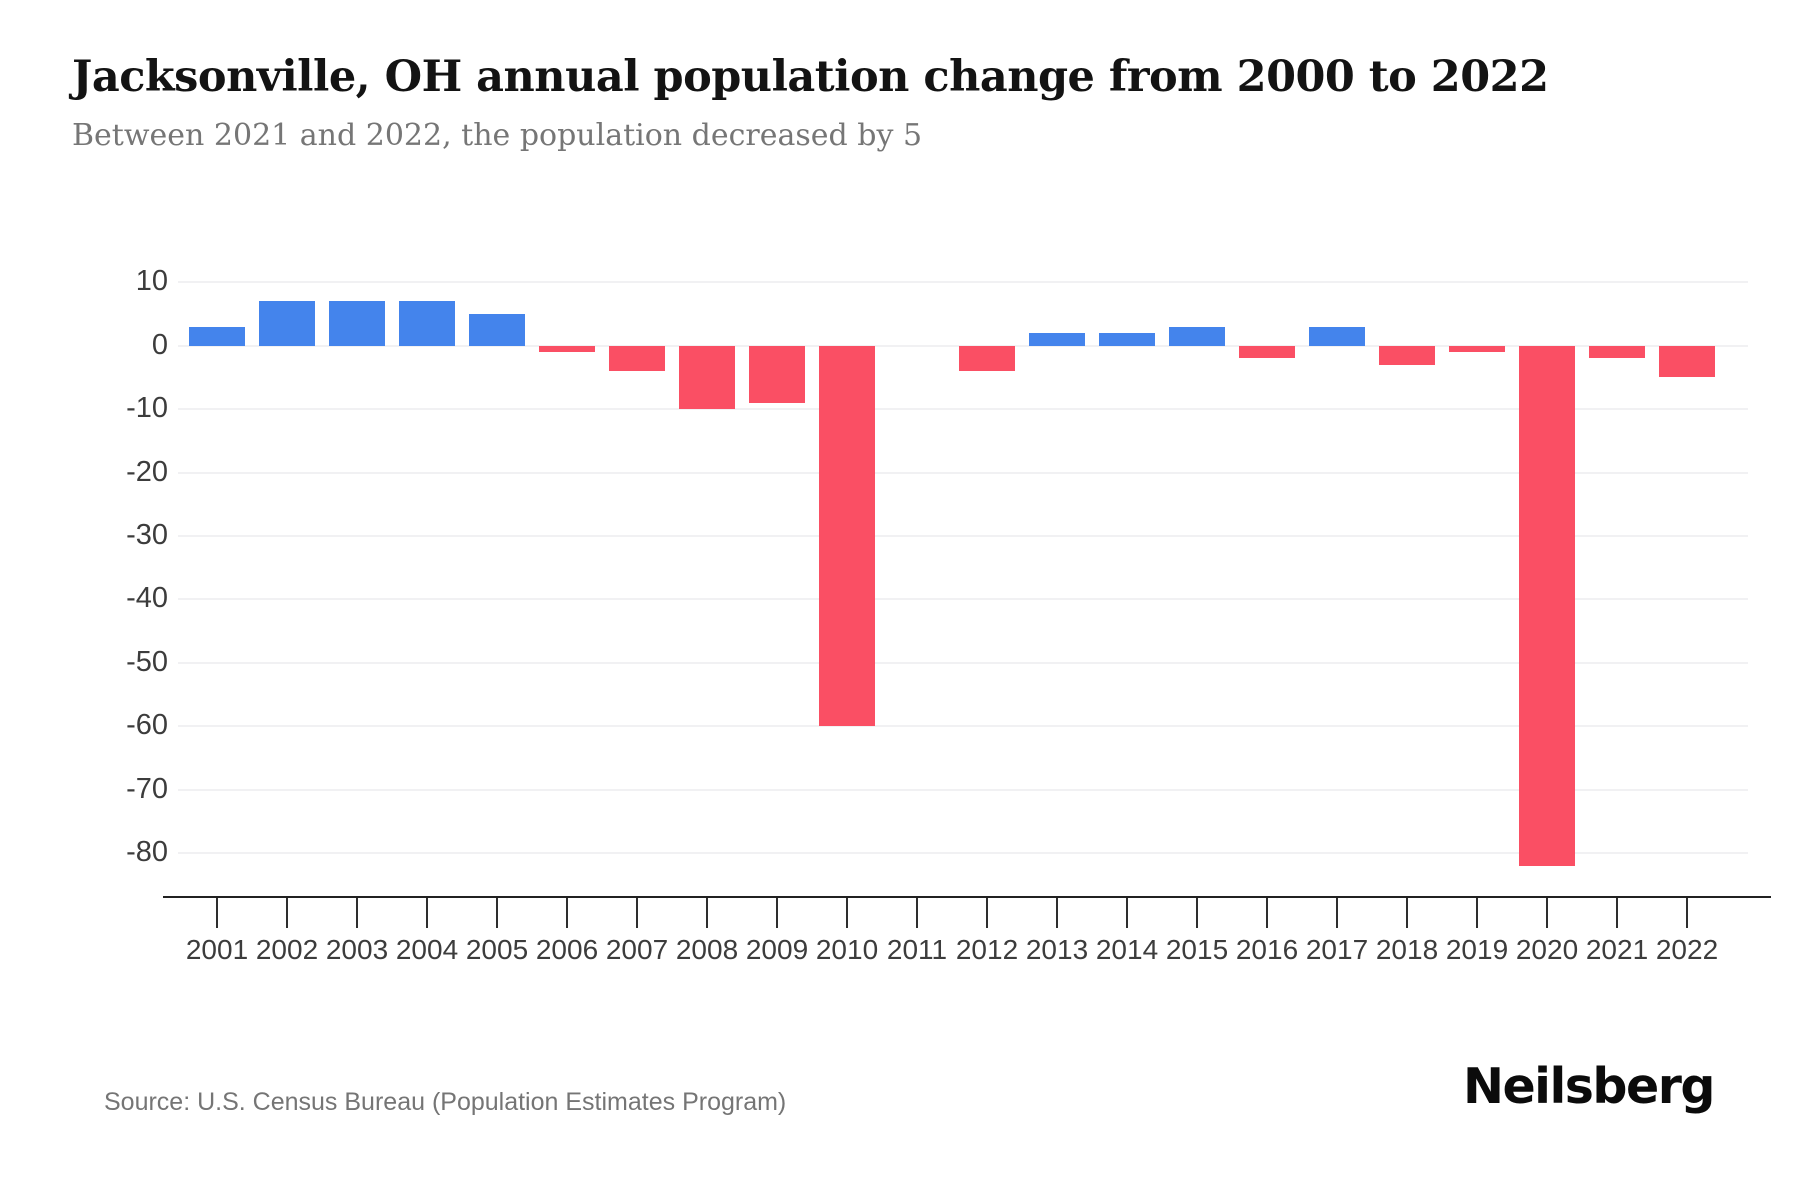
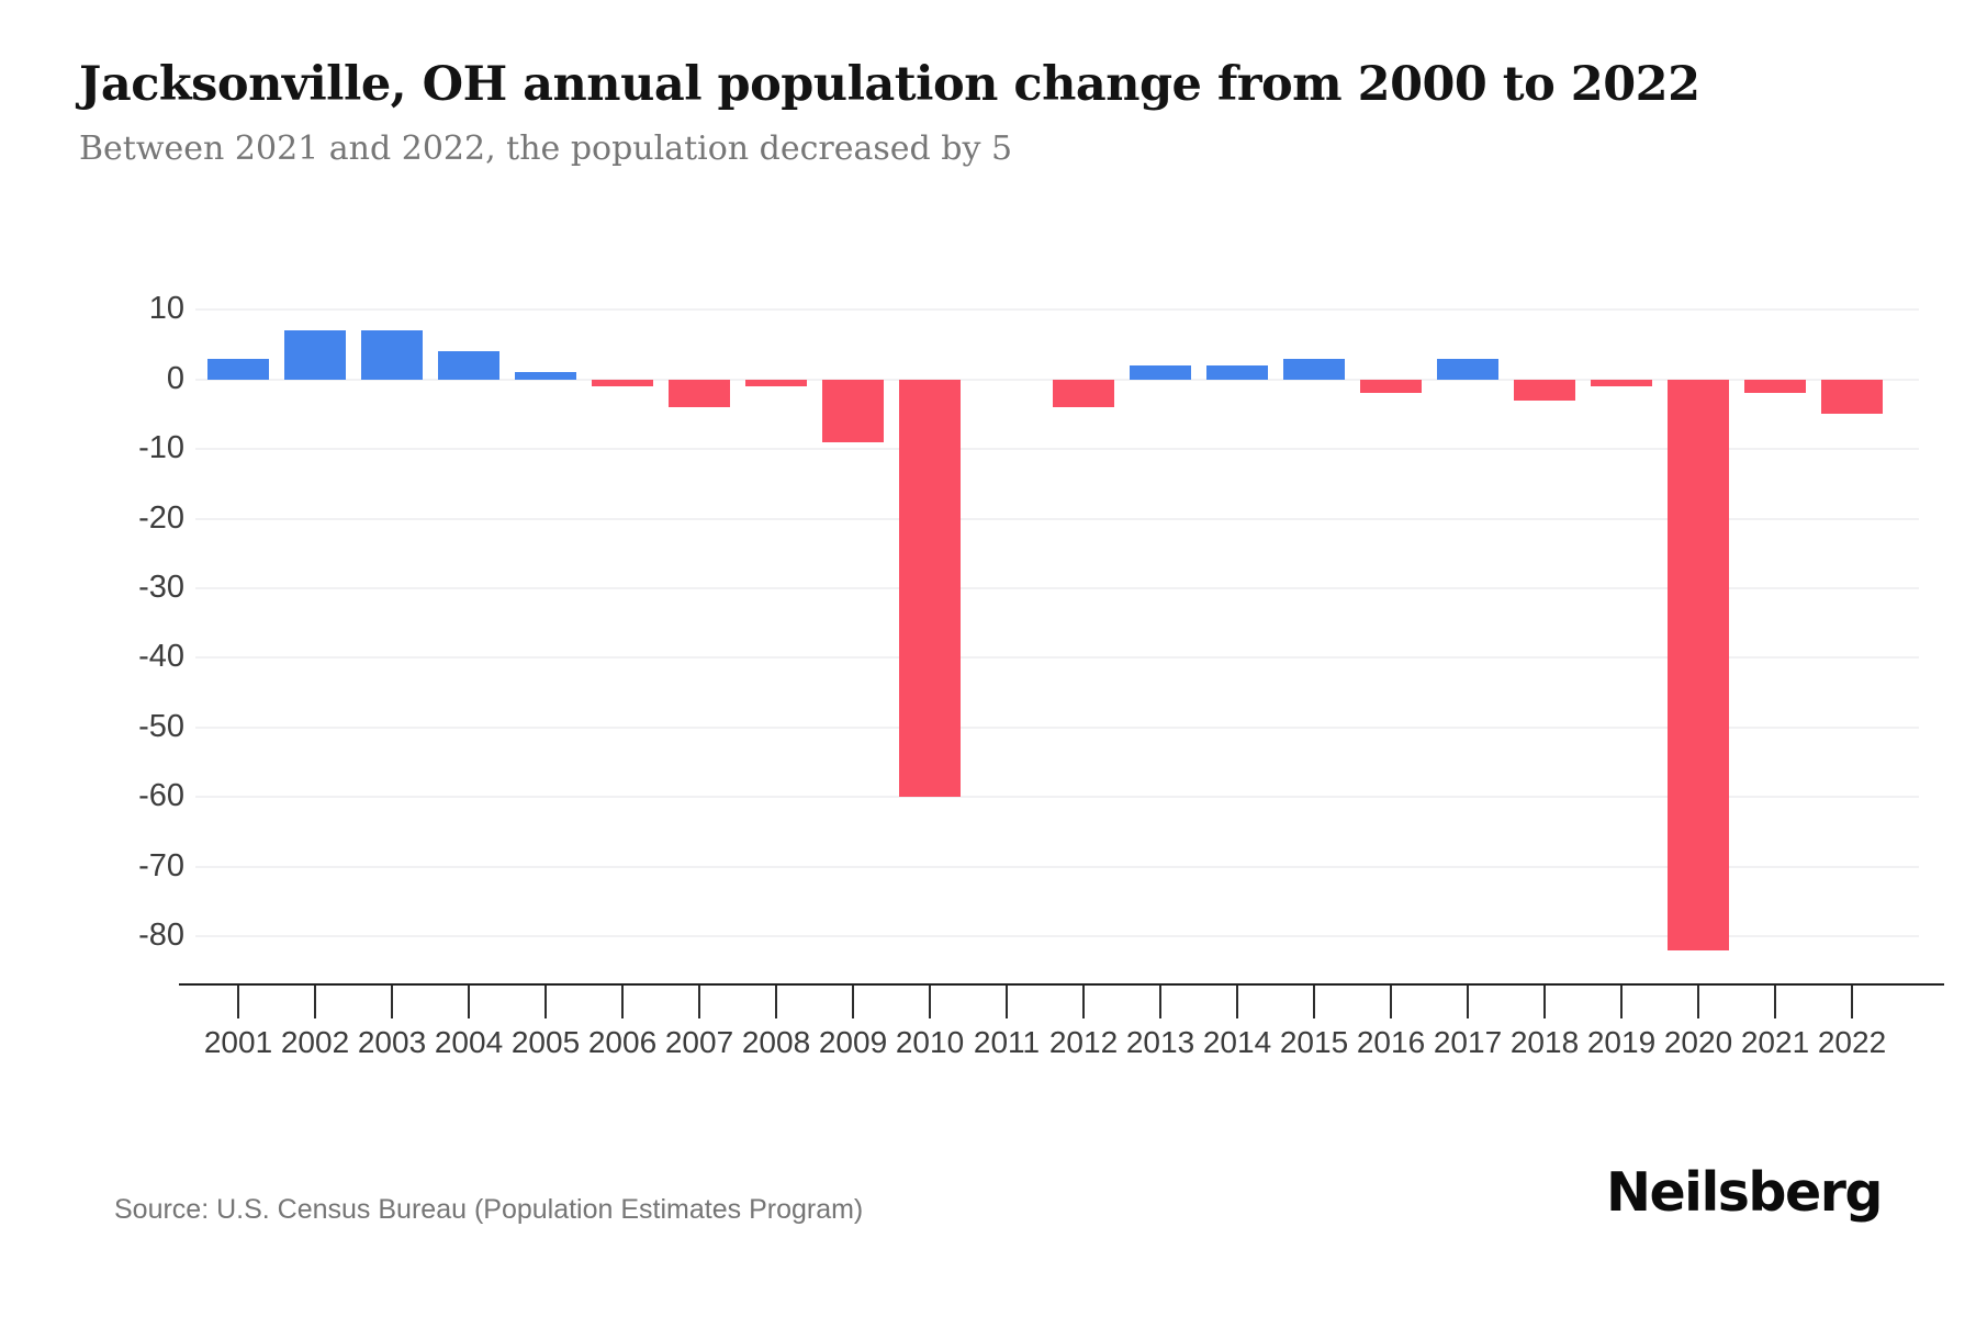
2004: 7 -> 4
2005: 5 -> 1
2008: -10 -> -1
